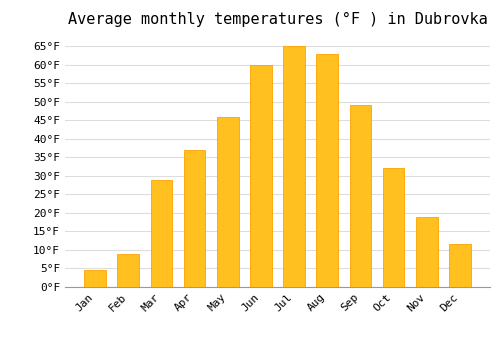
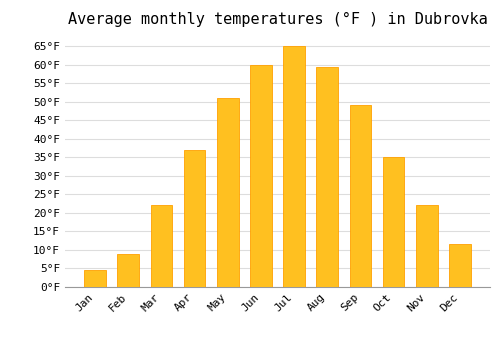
Mar: 29.0°F -> 22.0°F
May: 46.0°F -> 51.0°F
Aug: 63.0°F -> 59.5°F
Oct: 32.0°F -> 35.0°F
Nov: 19.0°F -> 22.0°F
